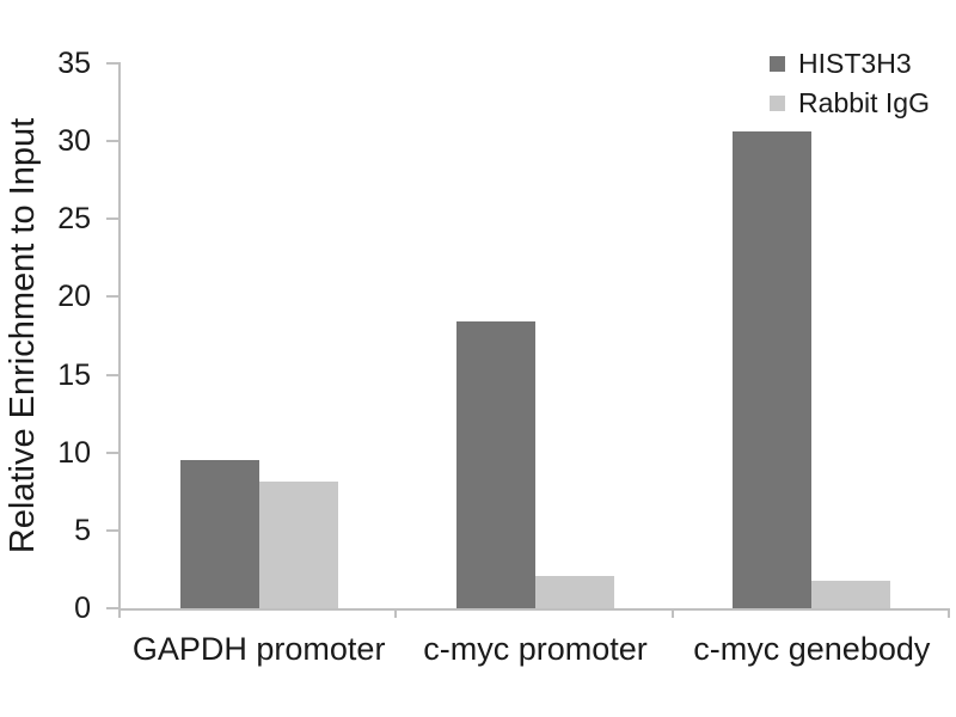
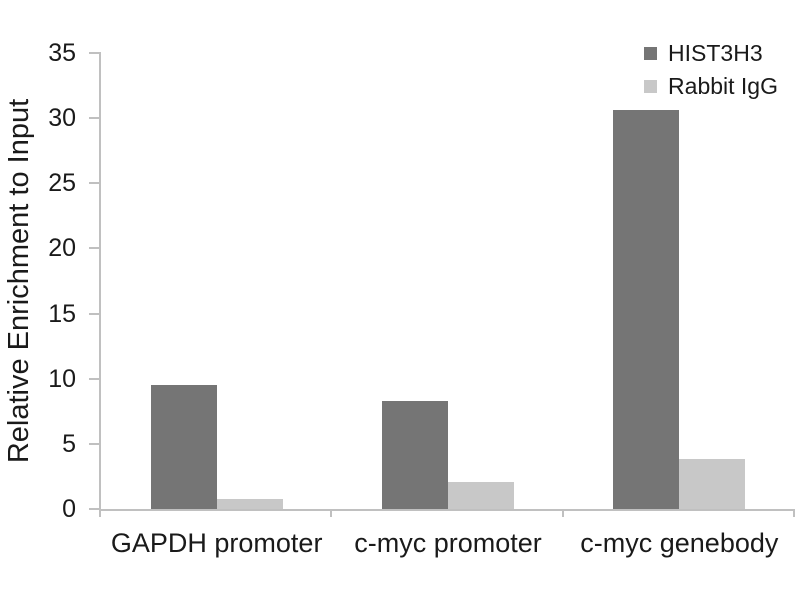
Rabbit IgG/GAPDH promoter: 8.1 -> 0.8
HIST3H3/c-myc promoter: 18.4 -> 8.3
Rabbit IgG/c-myc genebody: 1.8 -> 3.8
